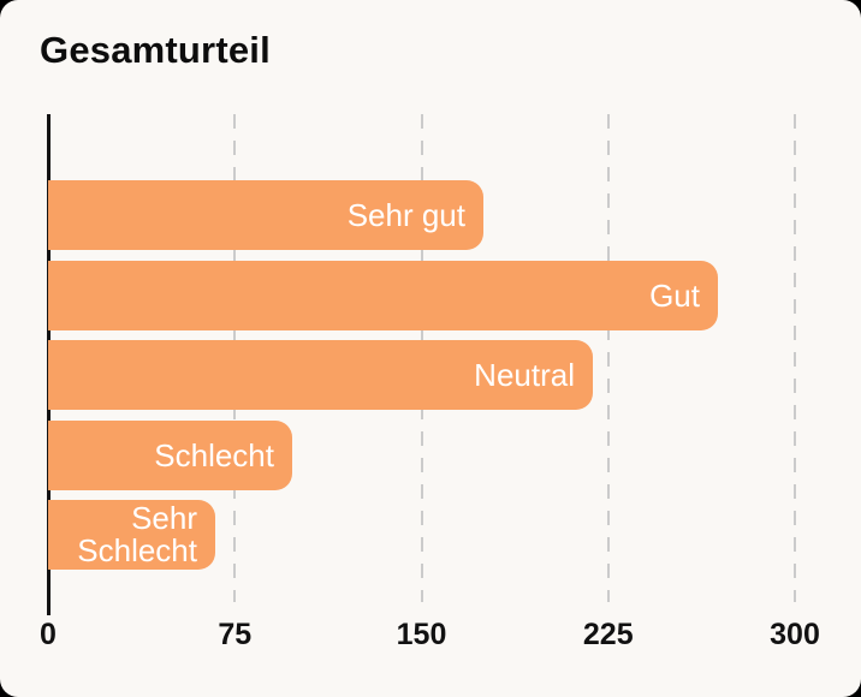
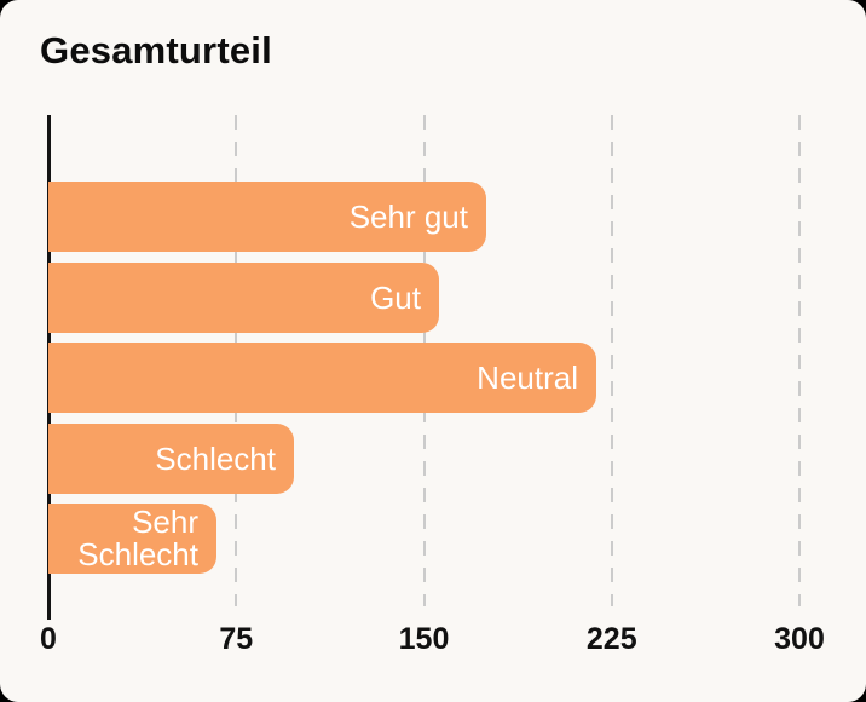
Gut: 269 -> 156
